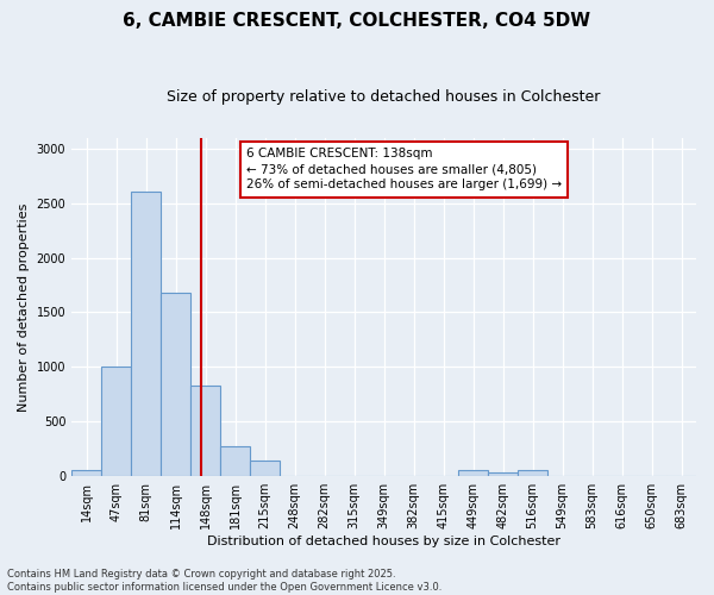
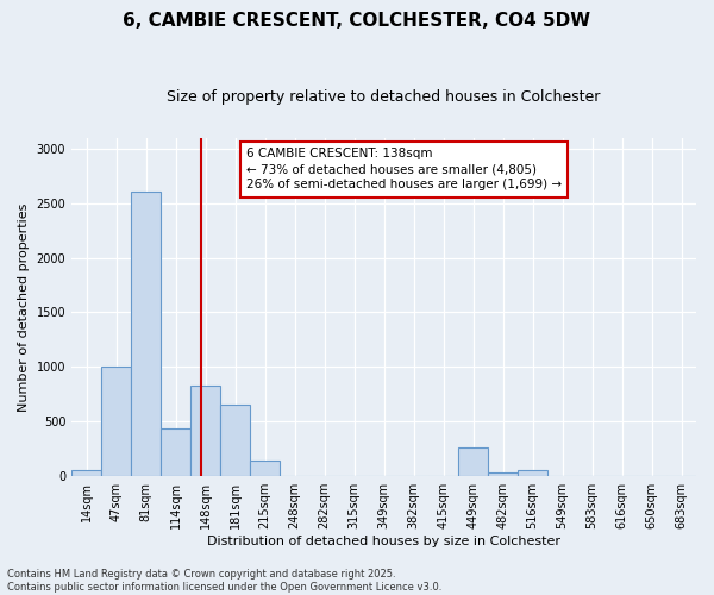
114sqm: 1680 -> 440
181sqm: 270 -> 660
449sqm: 60 -> 260
